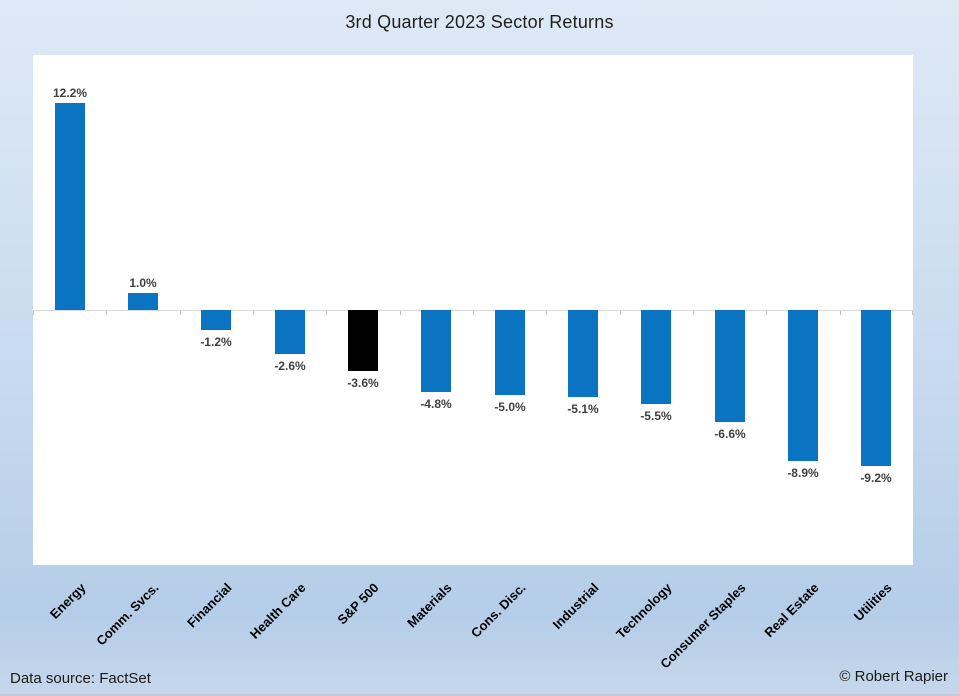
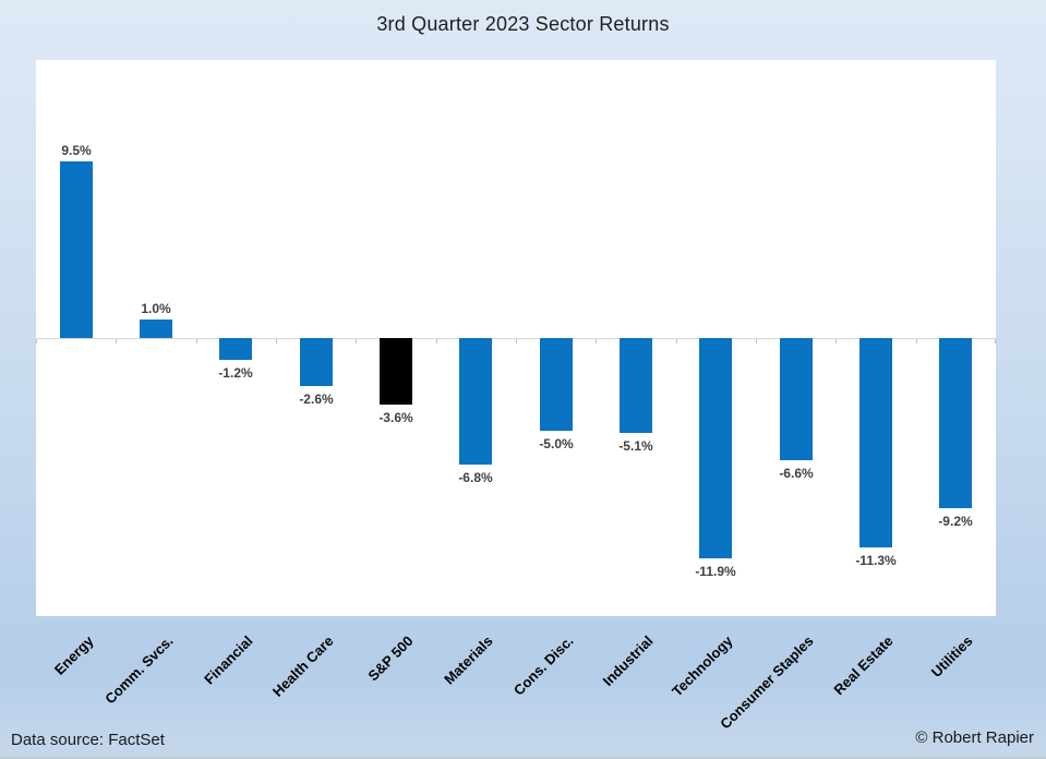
Energy: 12.2% -> 9.5%
Materials: -4.8% -> -6.8%
Technology: -5.5% -> -11.9%
Real Estate: -8.9% -> -11.3%
